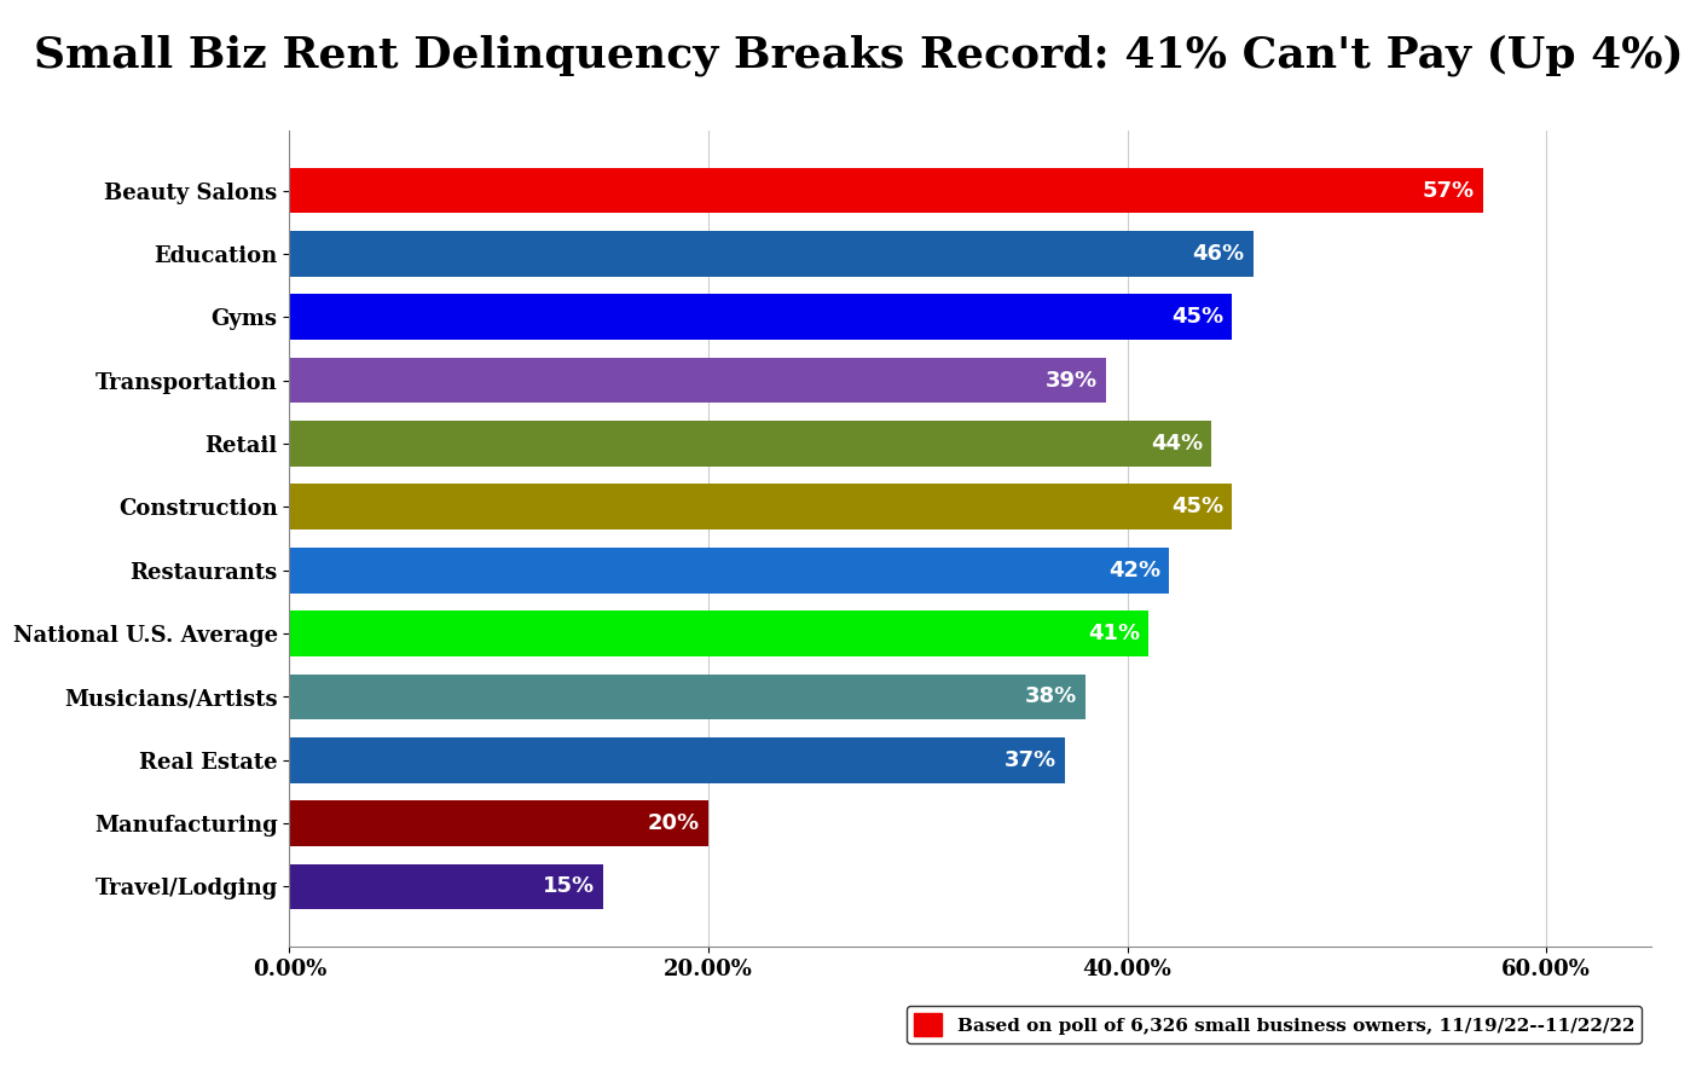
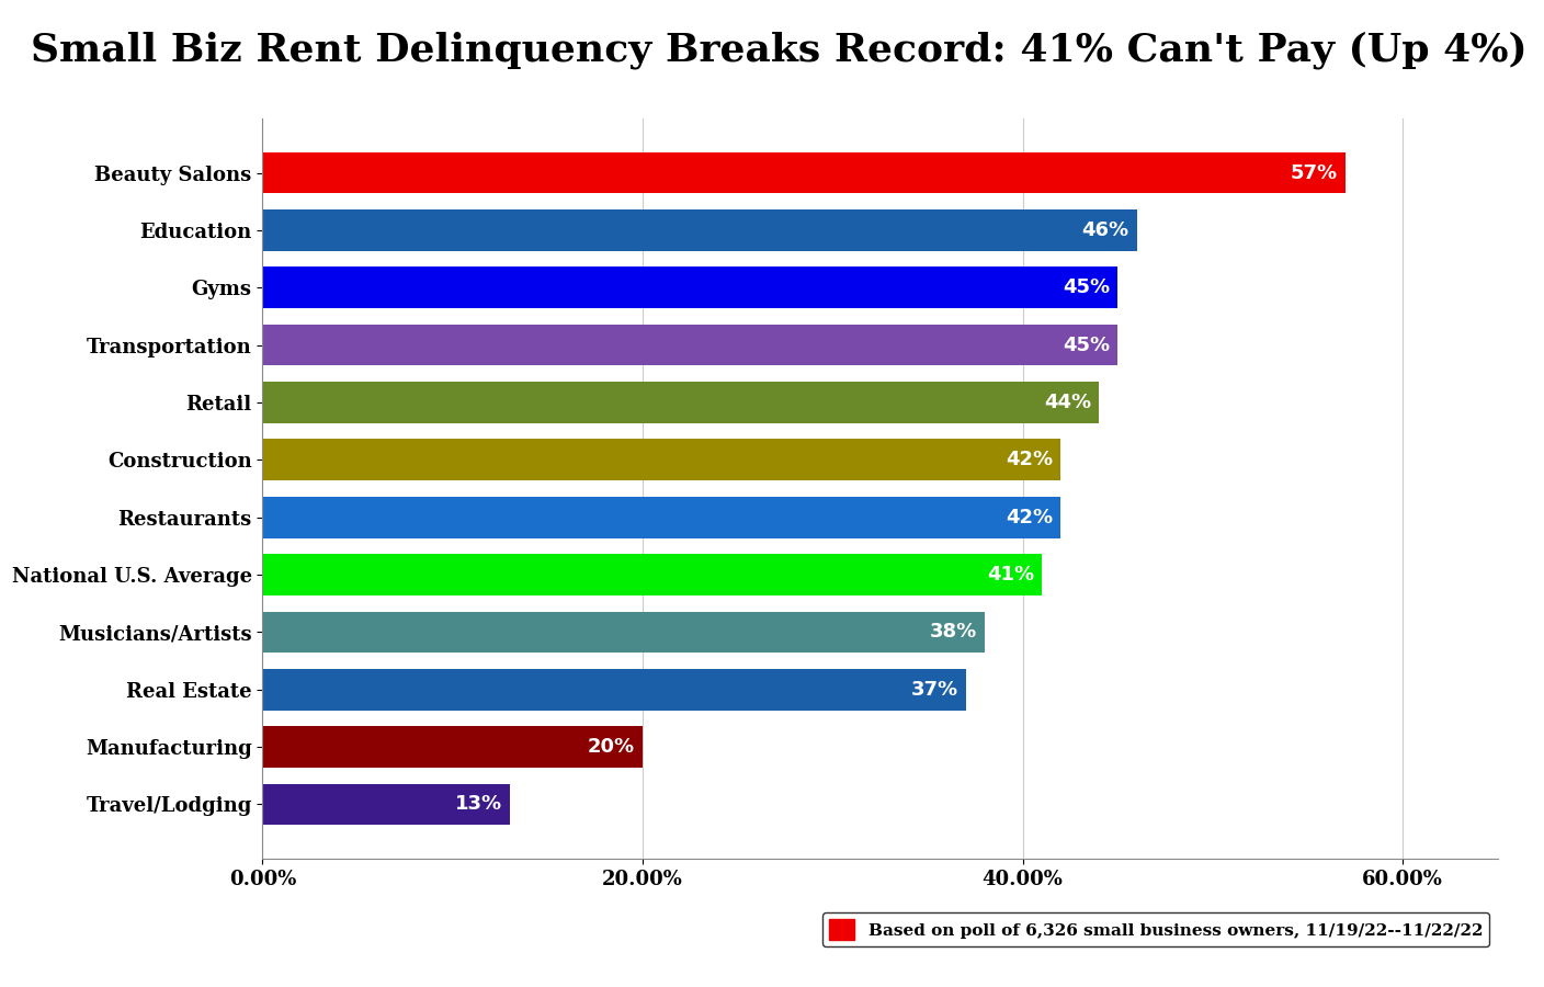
Transportation: 39% -> 45%
Construction: 45% -> 42%
Travel/Lodging: 15% -> 13%
